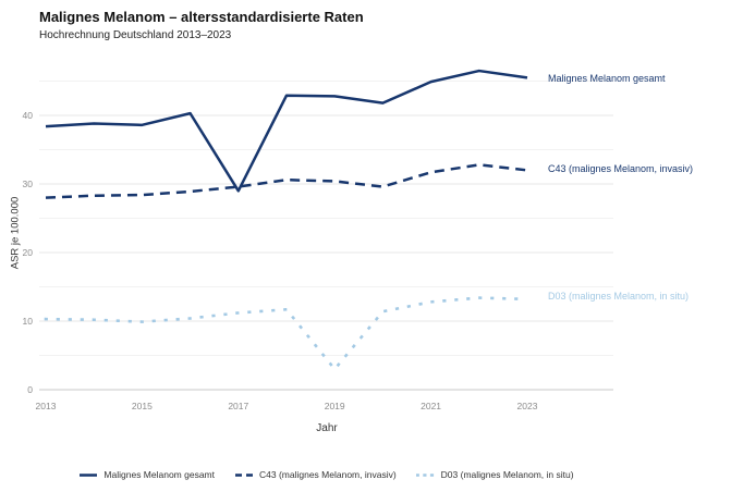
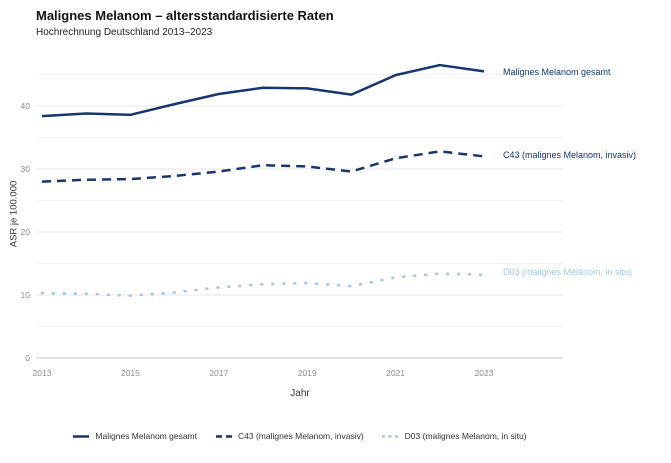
Malignes Melanom gesamt/2017: 29 -> 42
D03 (malignes Melanom, in situ)/2019: 3 -> 12
